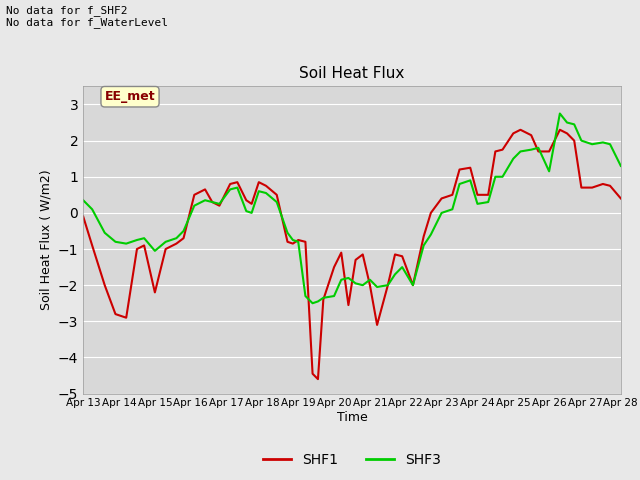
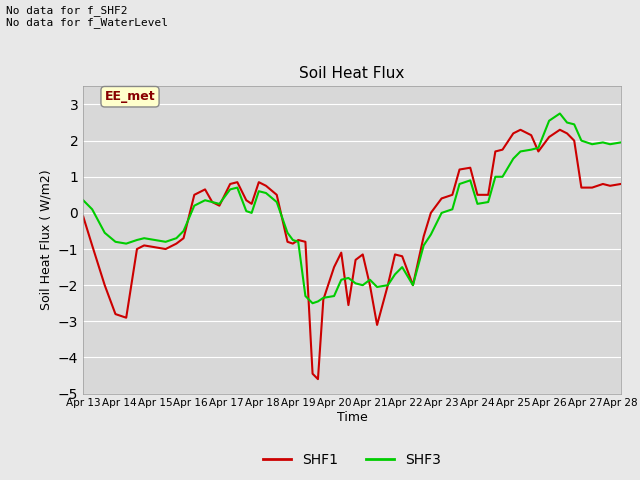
SHF1/Apr 15: -2.20 -> -0.95
SHF3/Apr 15: -1.05 -> -0.75
SHF1/Apr 26: 1.70 -> 2.10
SHF3/Apr 26: 1.15 -> 2.55
SHF1/Apr 28: 0.40 -> 0.80
SHF3/Apr 28: 1.30 -> 1.95
